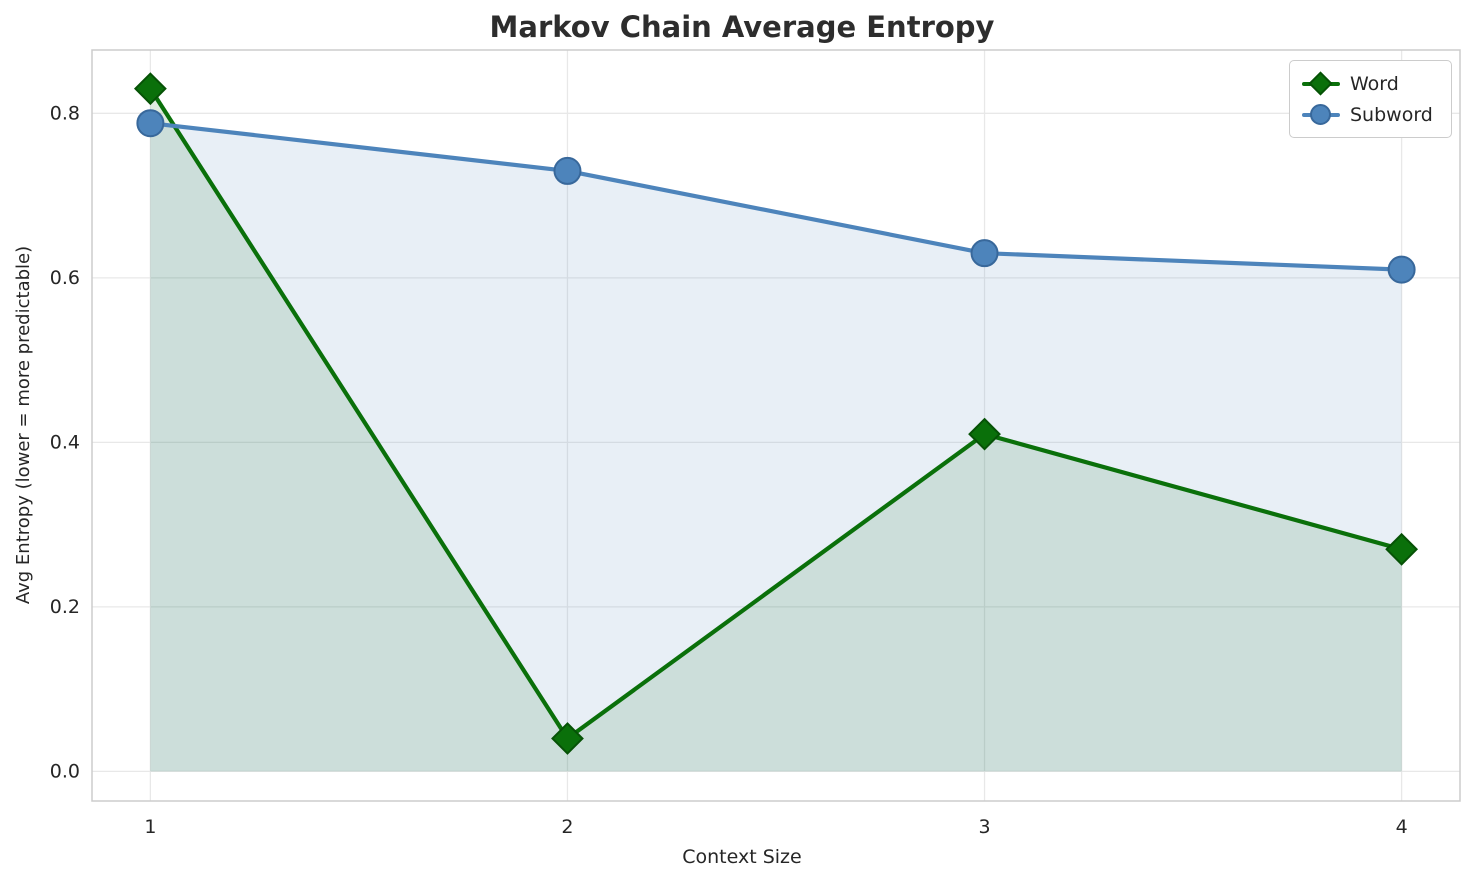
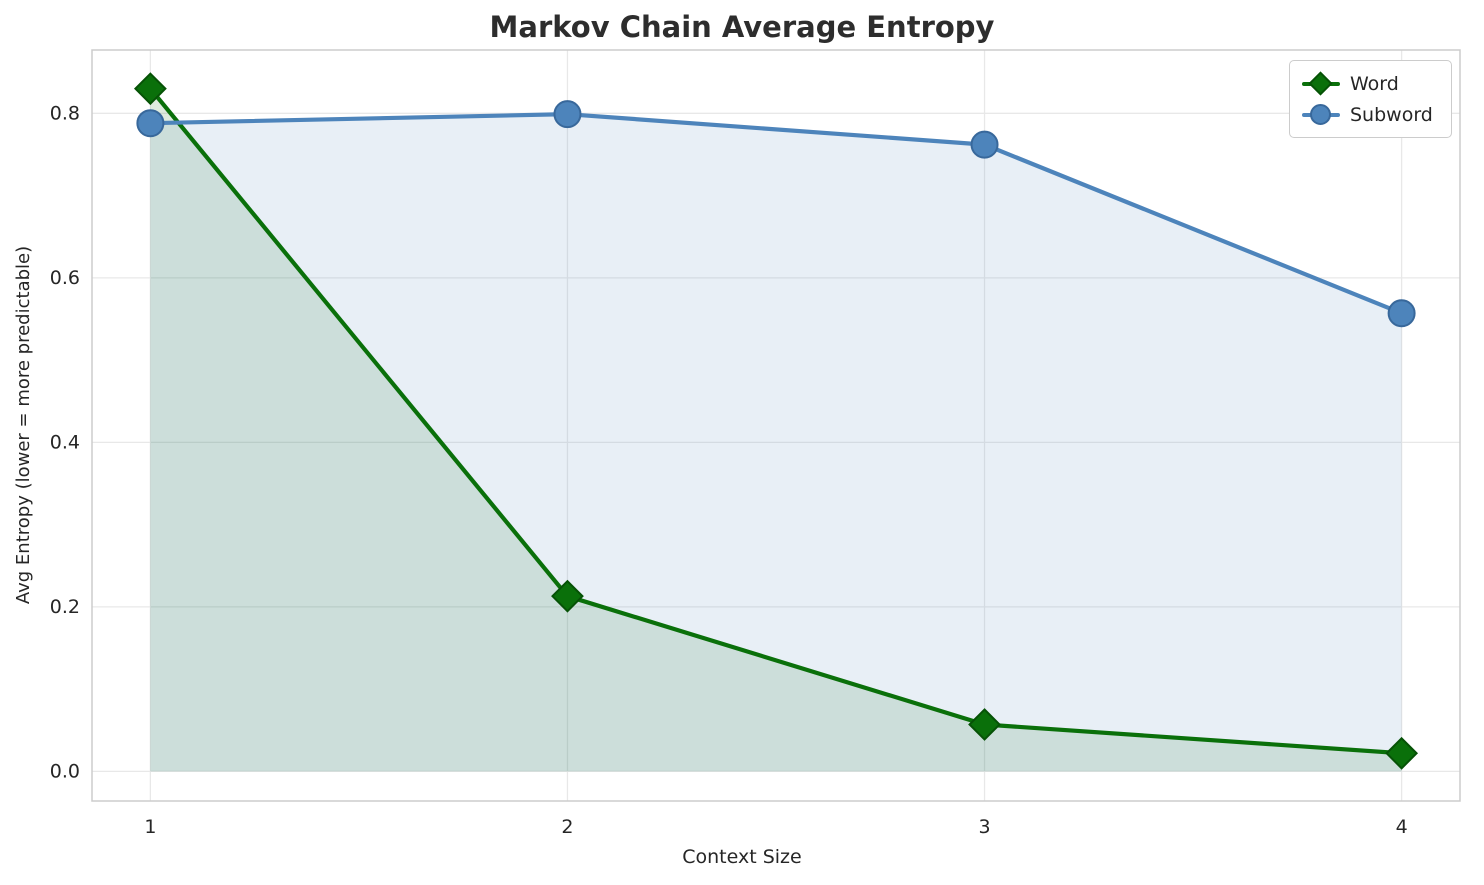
Word/2: 0.04 -> 0.21
Subword/2: 0.73 -> 0.80
Word/3: 0.41 -> 0.06
Subword/3: 0.63 -> 0.76
Word/4: 0.27 -> 0.02
Subword/4: 0.61 -> 0.56
